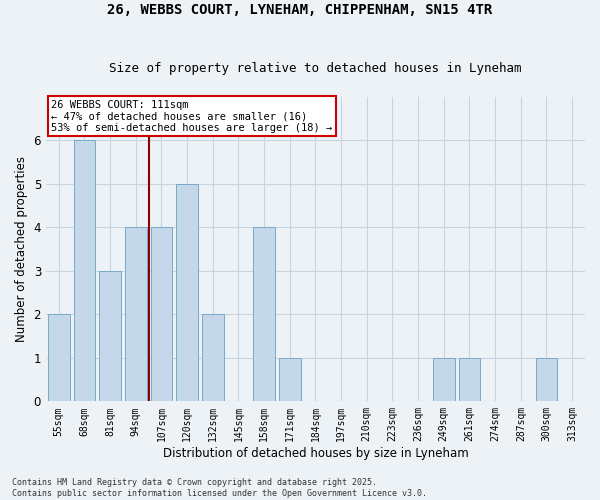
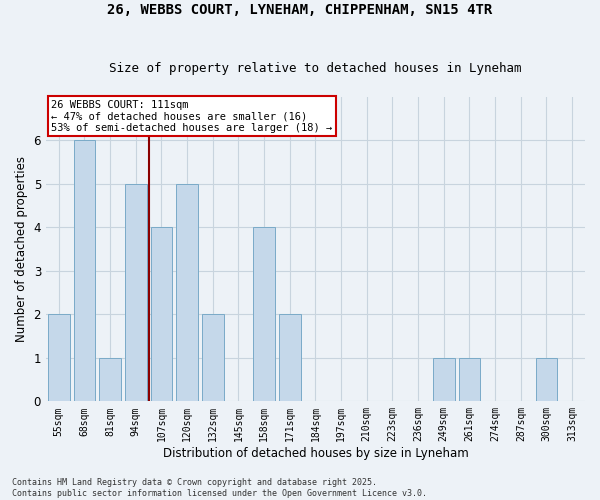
81sqm: 3 -> 1
94sqm: 4 -> 5
171sqm: 1 -> 2
